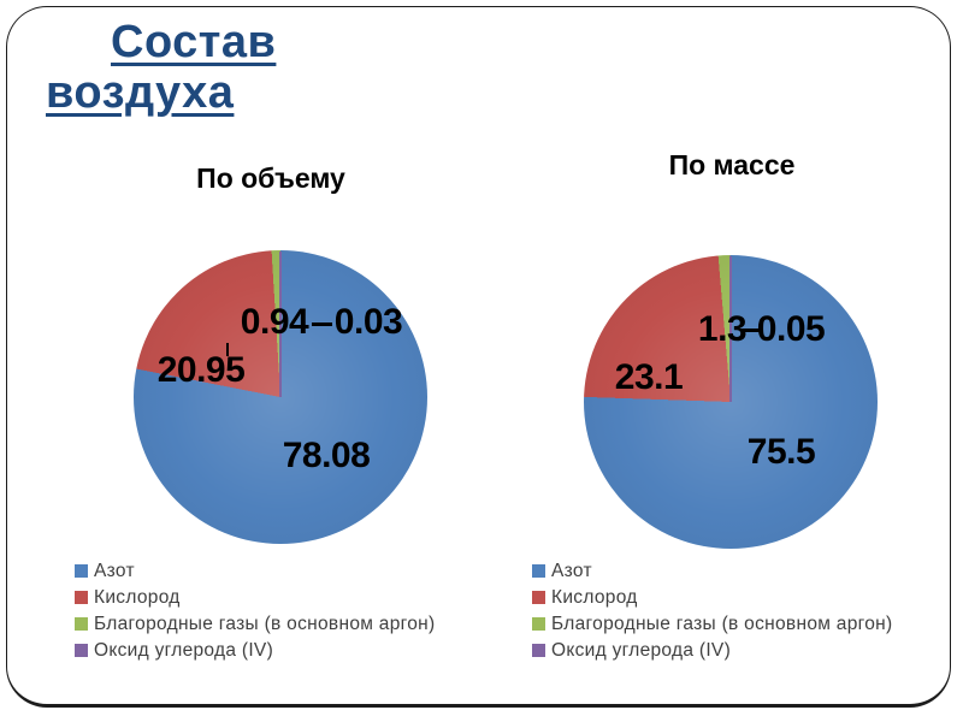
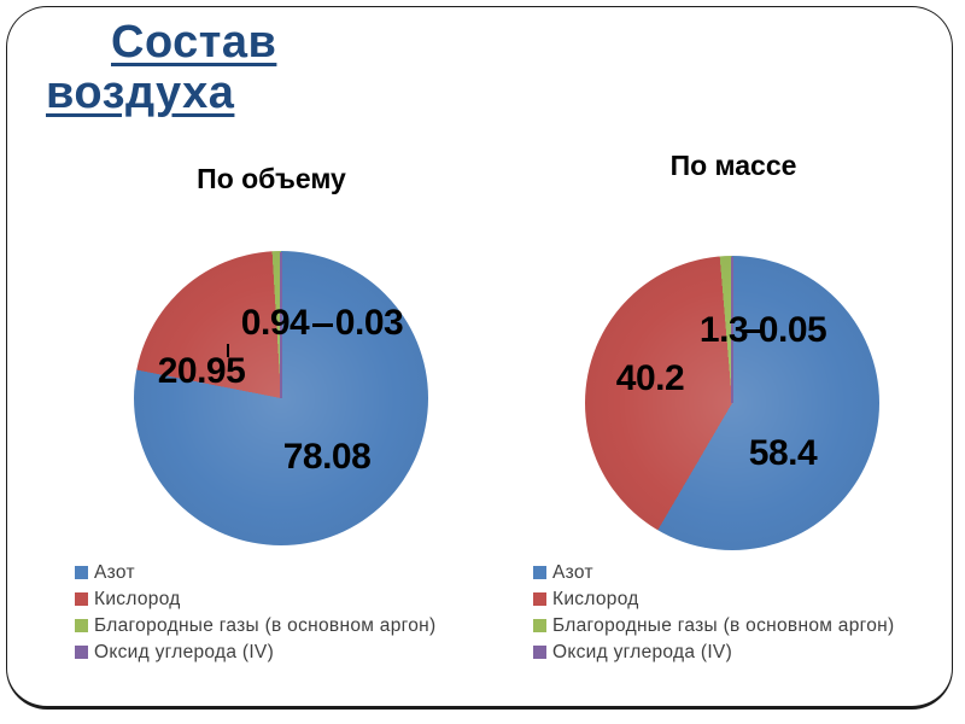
По массе/Азот: 75.5 -> 58.4
По массе/Кислород: 23.1 -> 40.2
